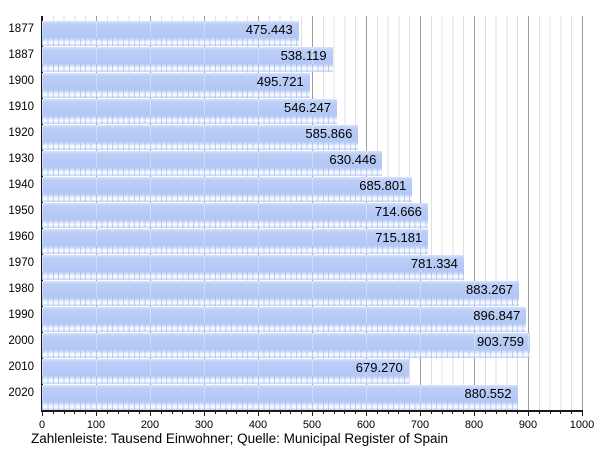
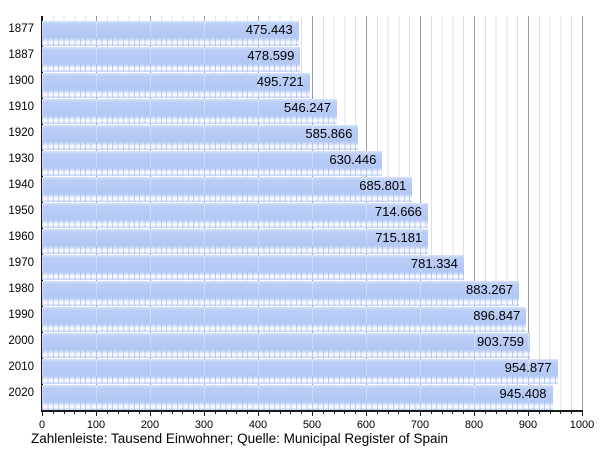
1887: 538.119 -> 478.599
2010: 679.270 -> 954.877
2020: 880.552 -> 945.408
